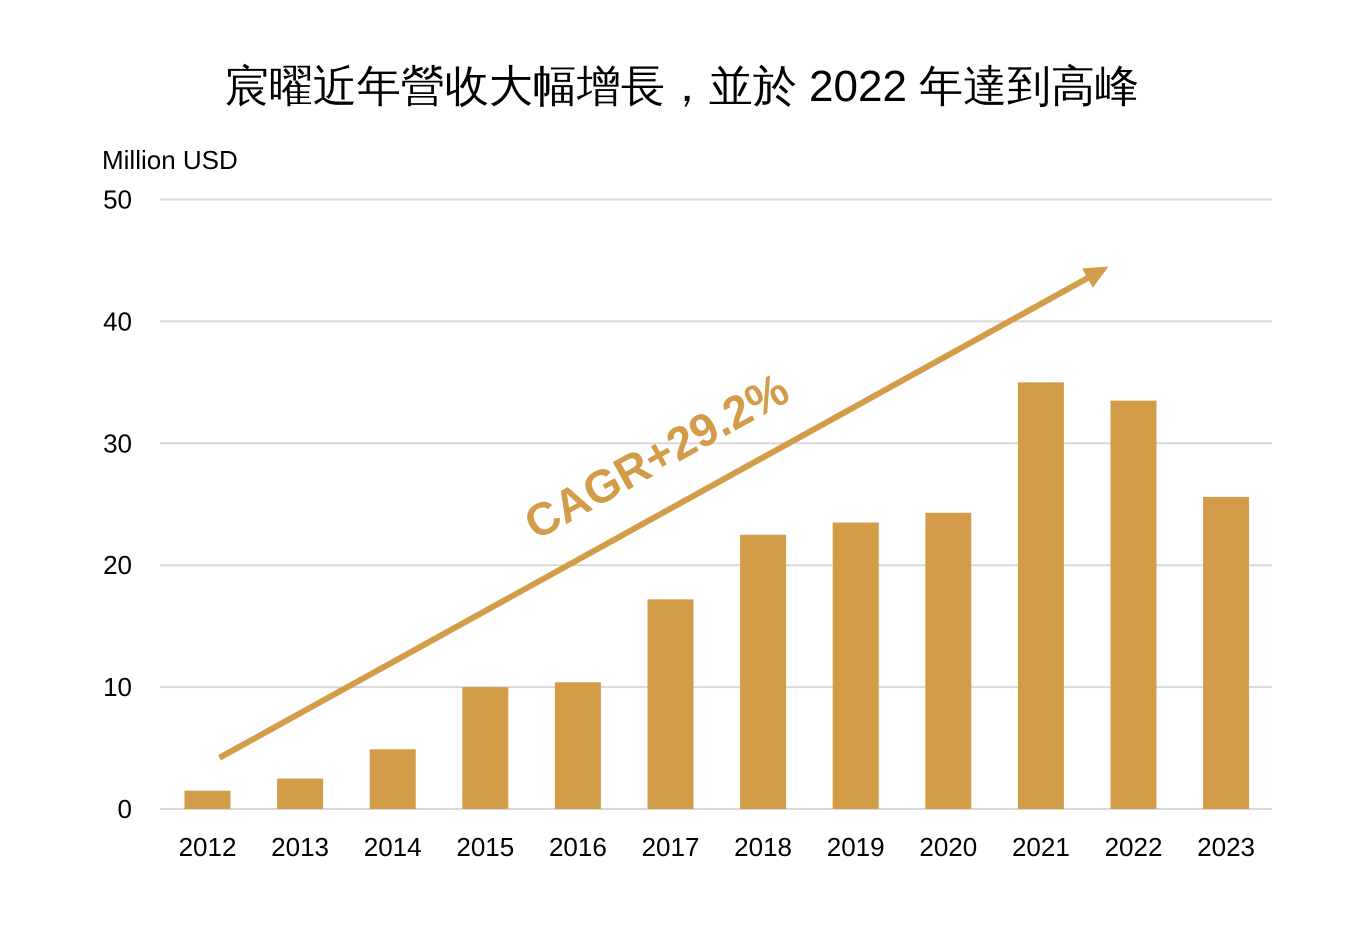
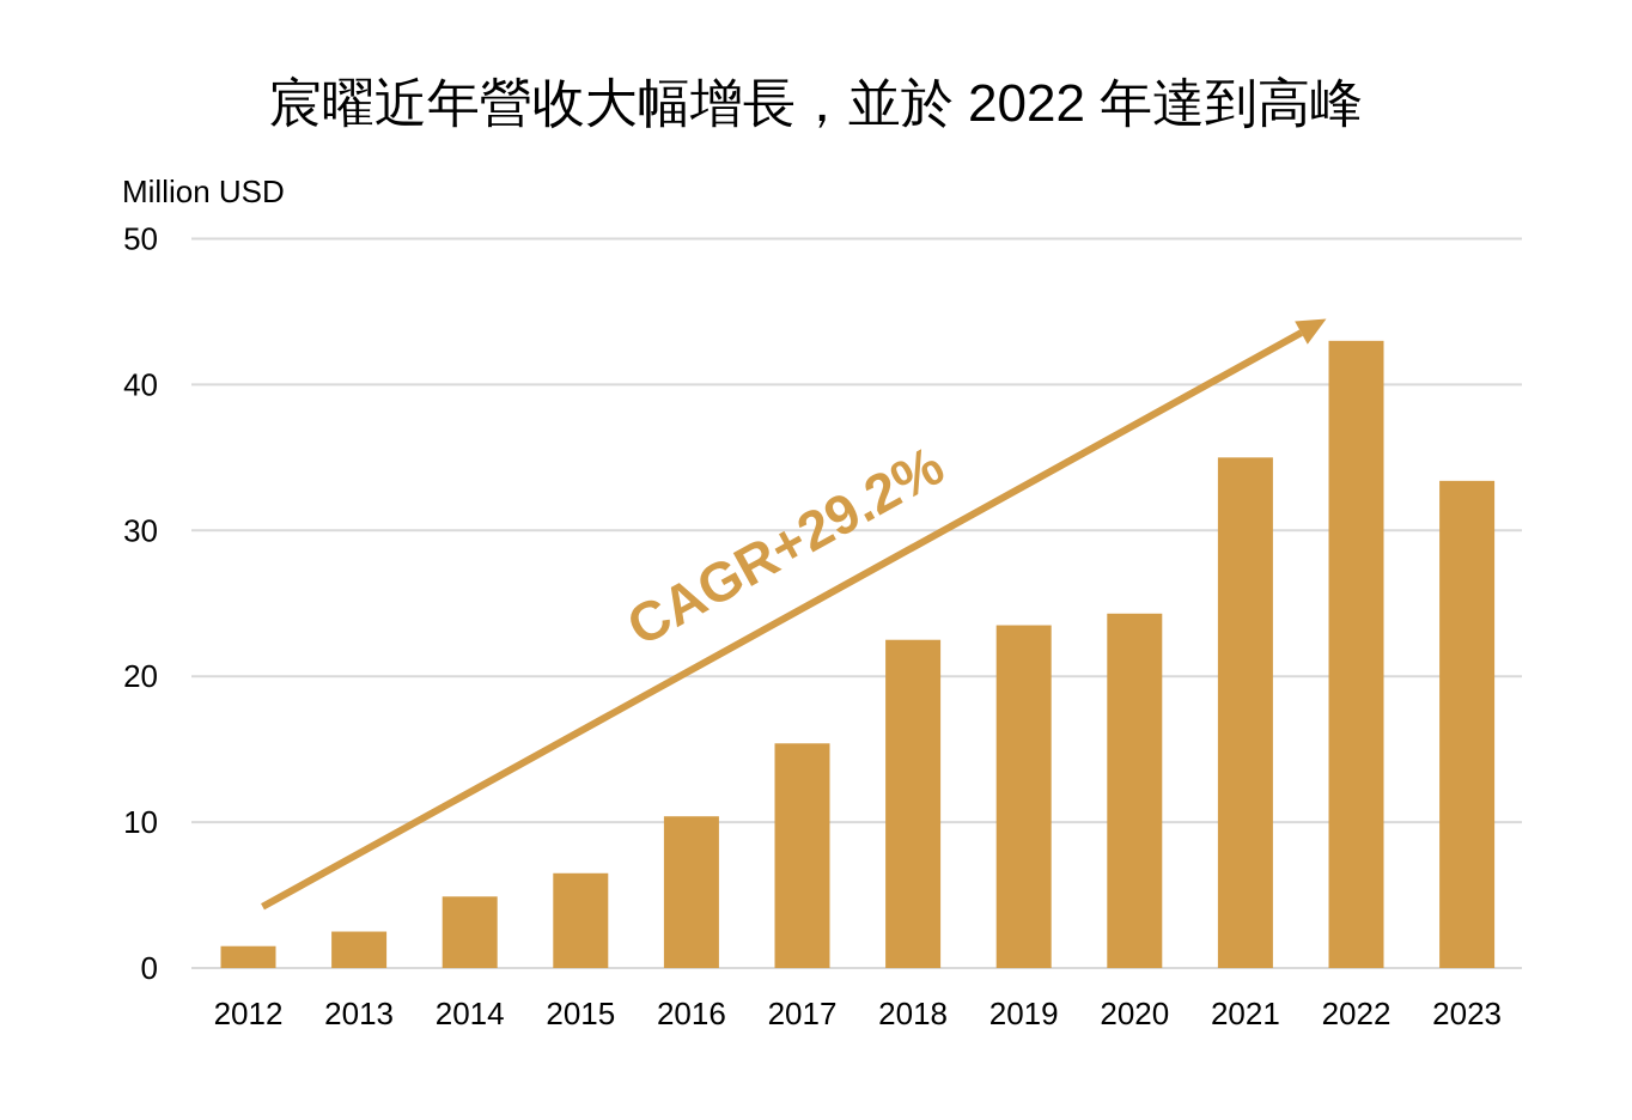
2015: 10.0 -> 6.5
2017: 17.2 -> 15.4
2022: 33.5 -> 43.0
2023: 25.6 -> 33.4
